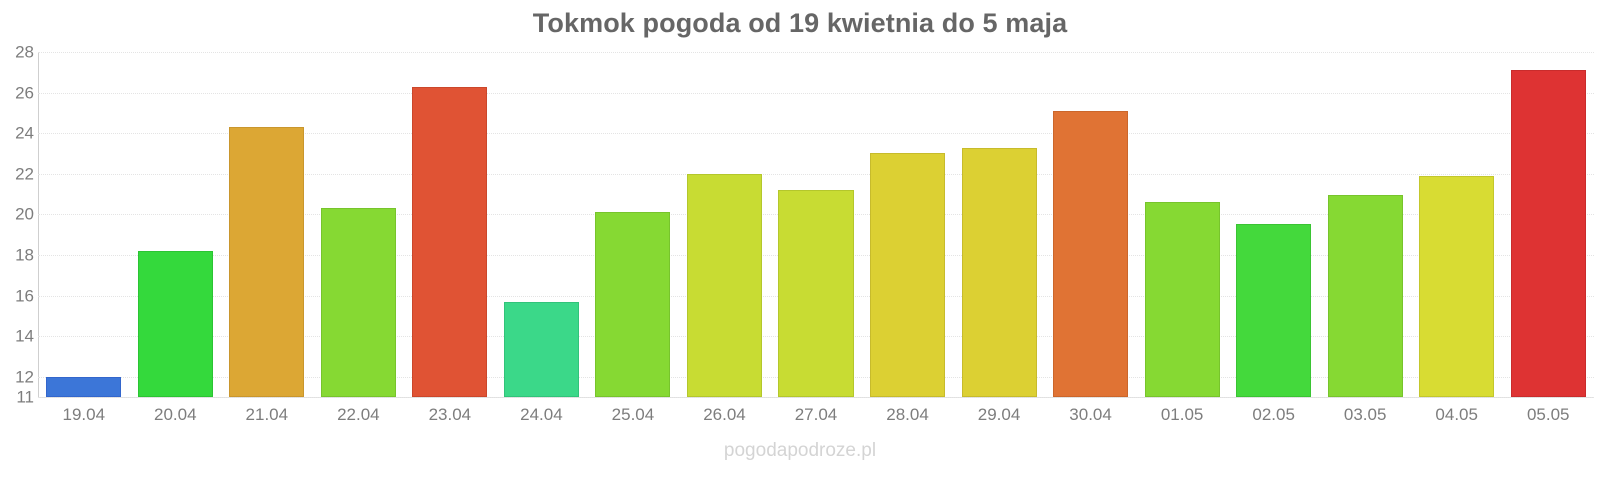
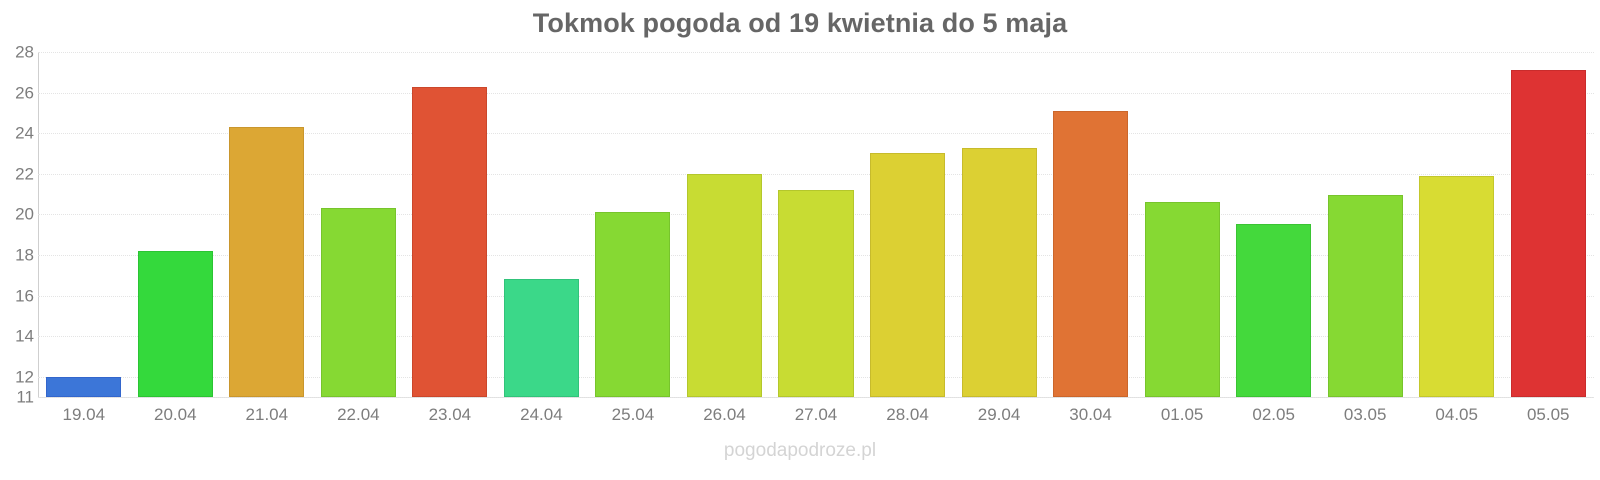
24.04: 15.7 -> 16.8
